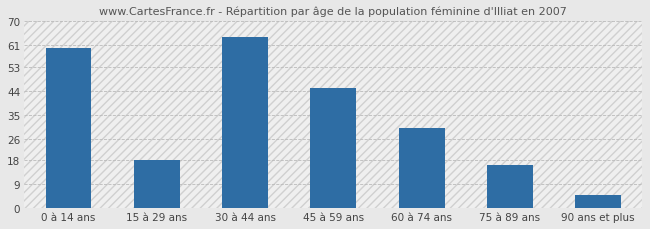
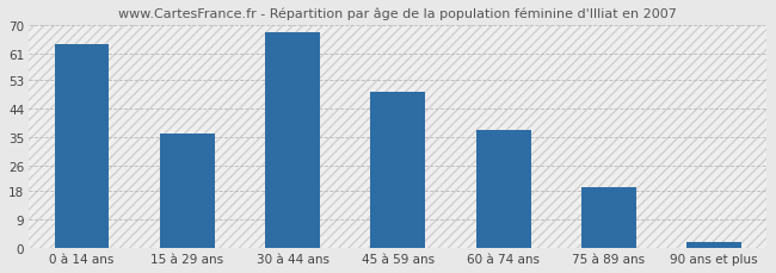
0 à 14 ans: 60 -> 64
15 à 29 ans: 18 -> 36
30 à 44 ans: 64 -> 68
45 à 59 ans: 45 -> 49
60 à 74 ans: 30 -> 37
75 à 89 ans: 16 -> 19
90 ans et plus: 5 -> 2
